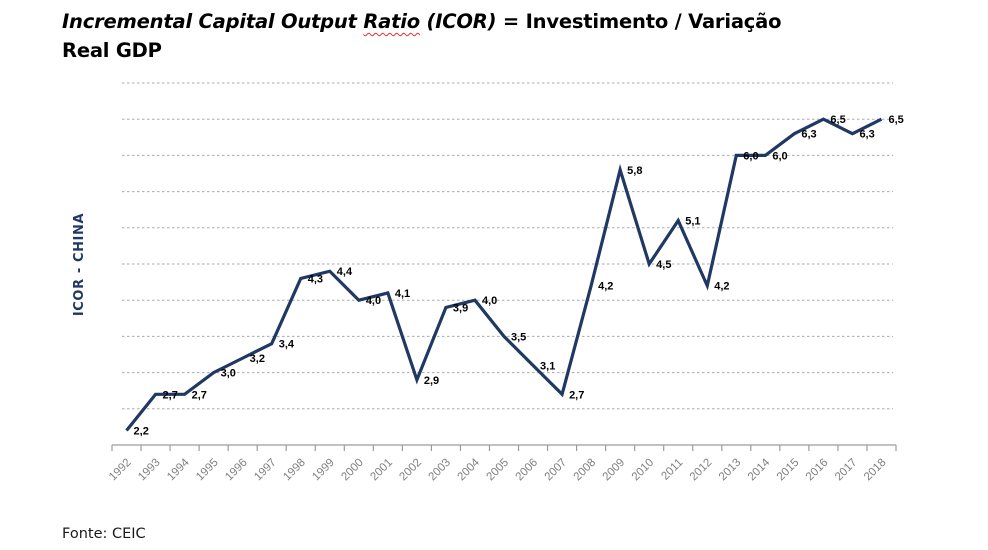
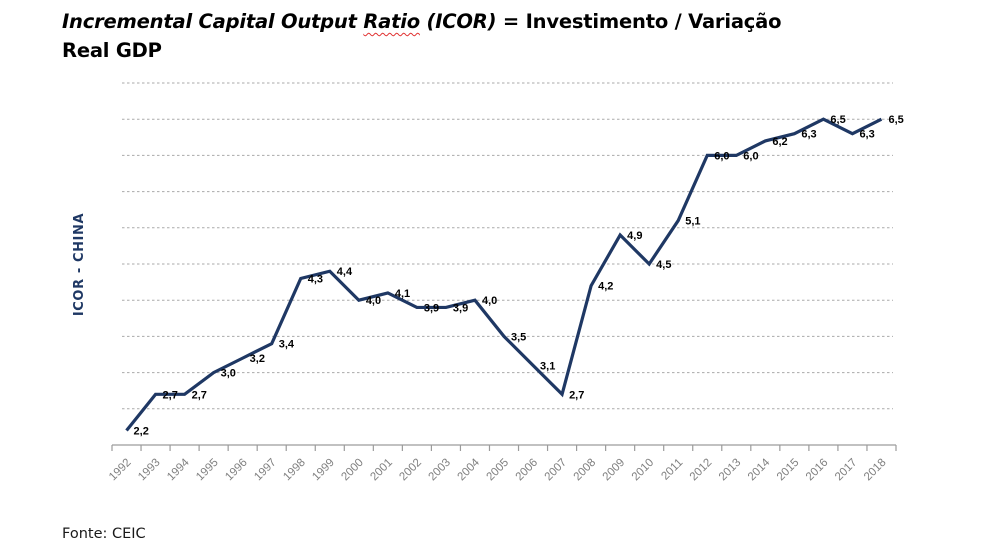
2002: 2,9 -> 3,9
2009: 5,8 -> 4,9
2012: 4,2 -> 6,0
2014: 6,0 -> 6,2
